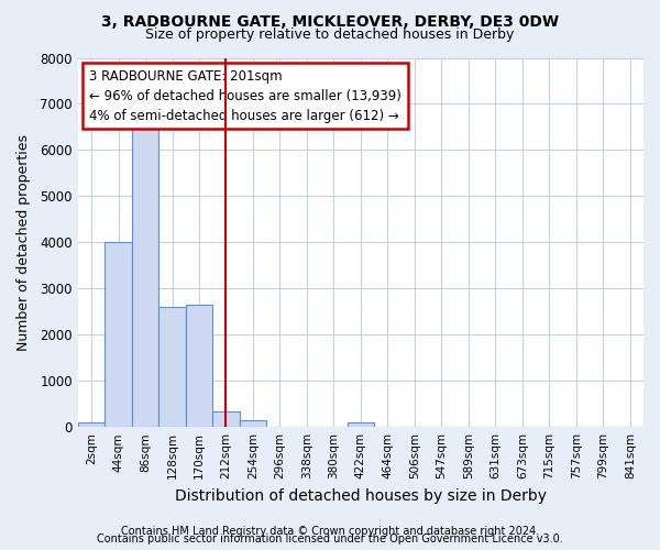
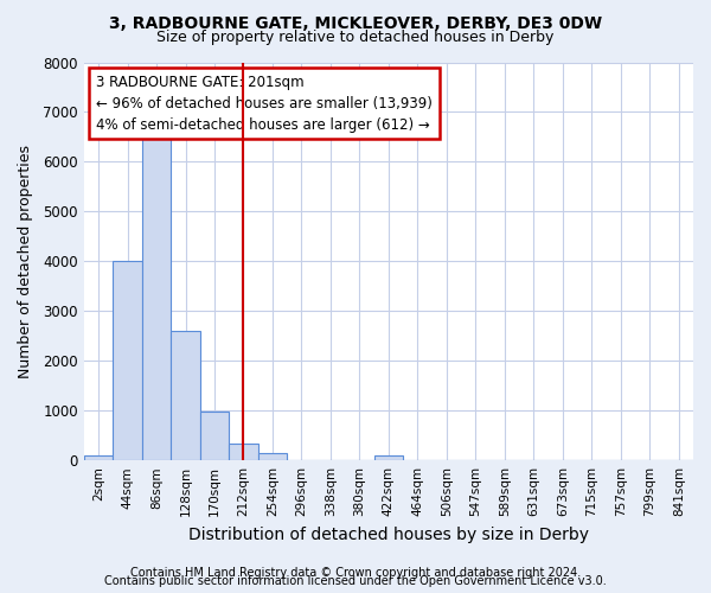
170sqm: 2650 -> 970
